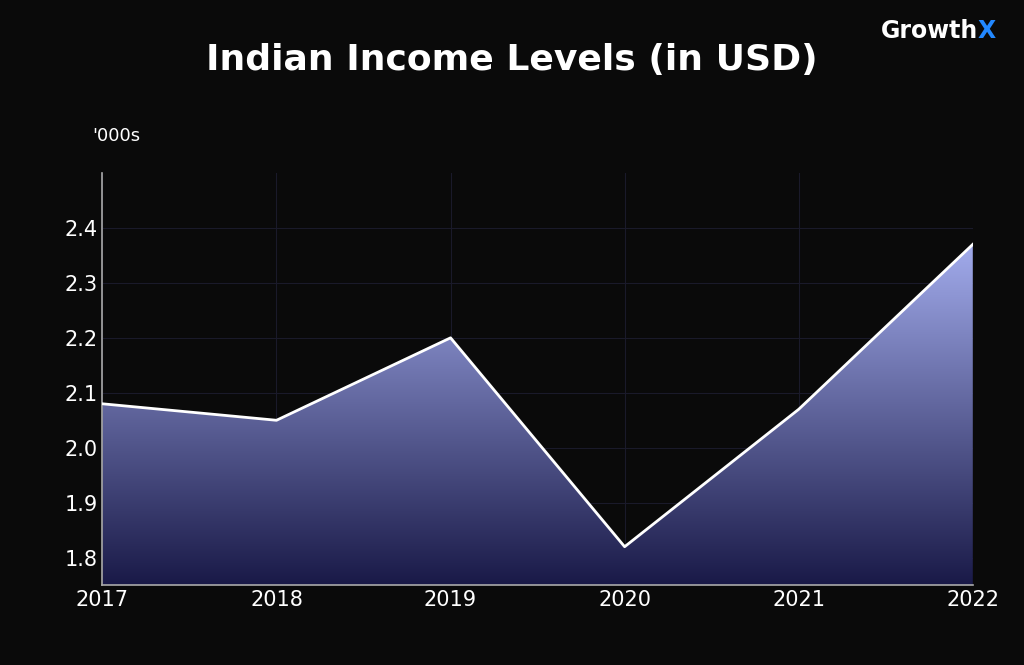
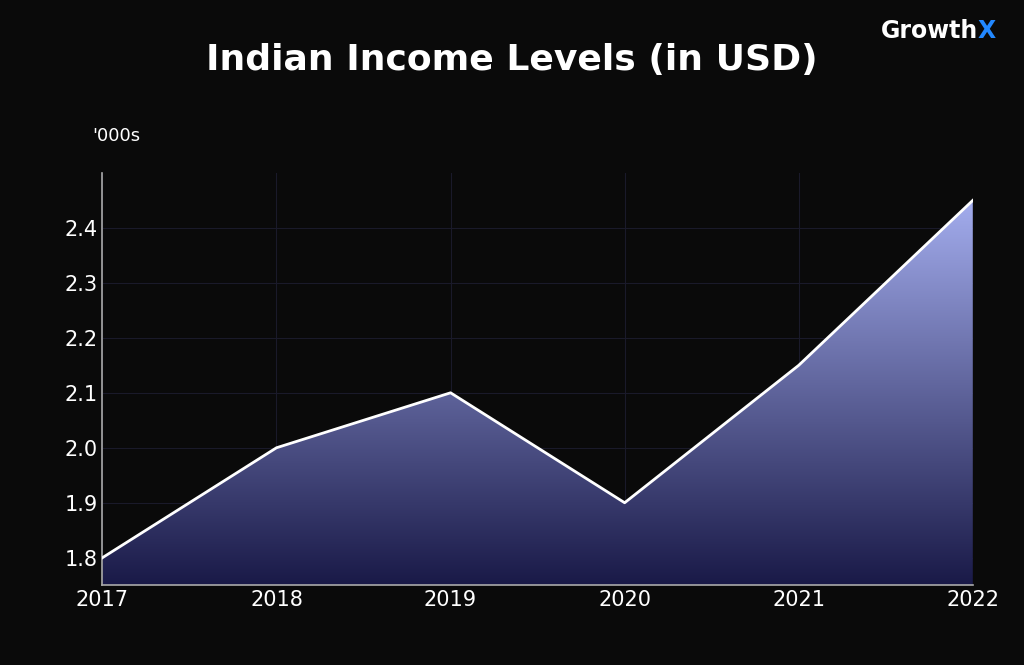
2017: 2.08 -> 1.80
2018: 2.05 -> 2.00
2019: 2.20 -> 2.10
2020: 1.82 -> 1.90
2021: 2.07 -> 2.15
2022: 2.37 -> 2.45
